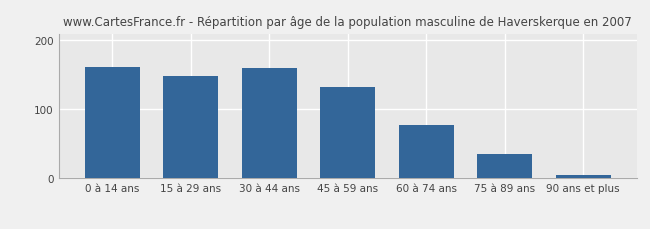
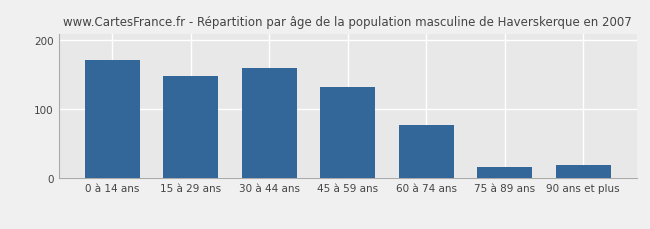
0 à 14 ans: 162 -> 172
75 à 89 ans: 35 -> 16
90 ans et plus: 5 -> 20
